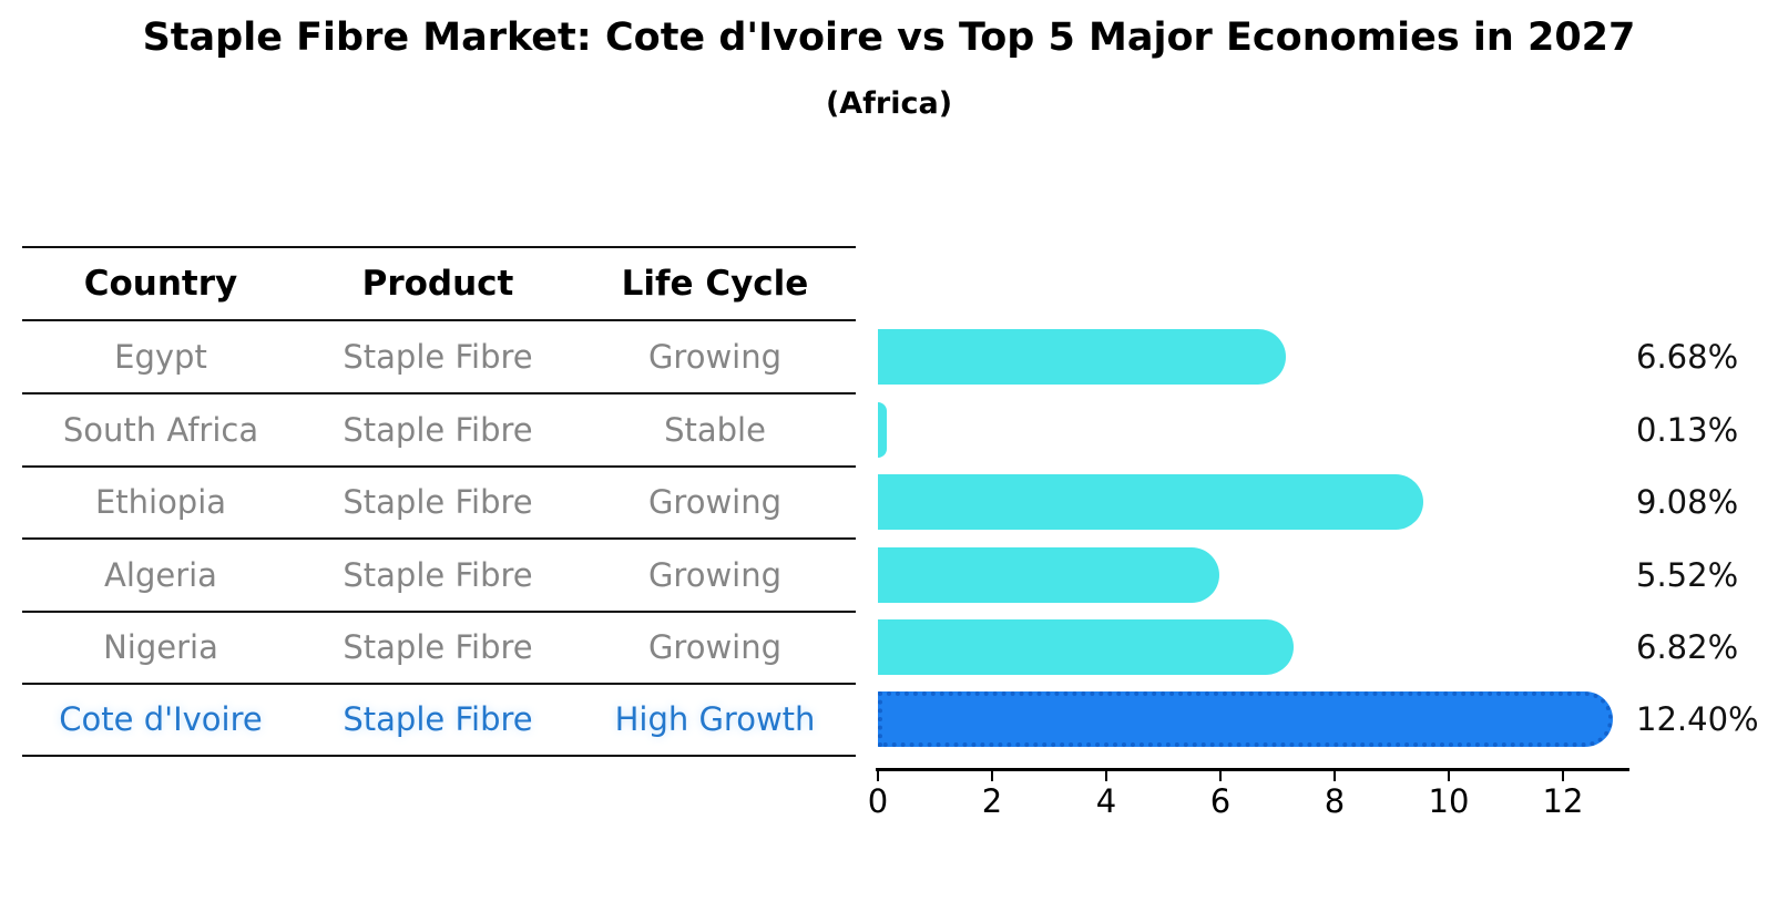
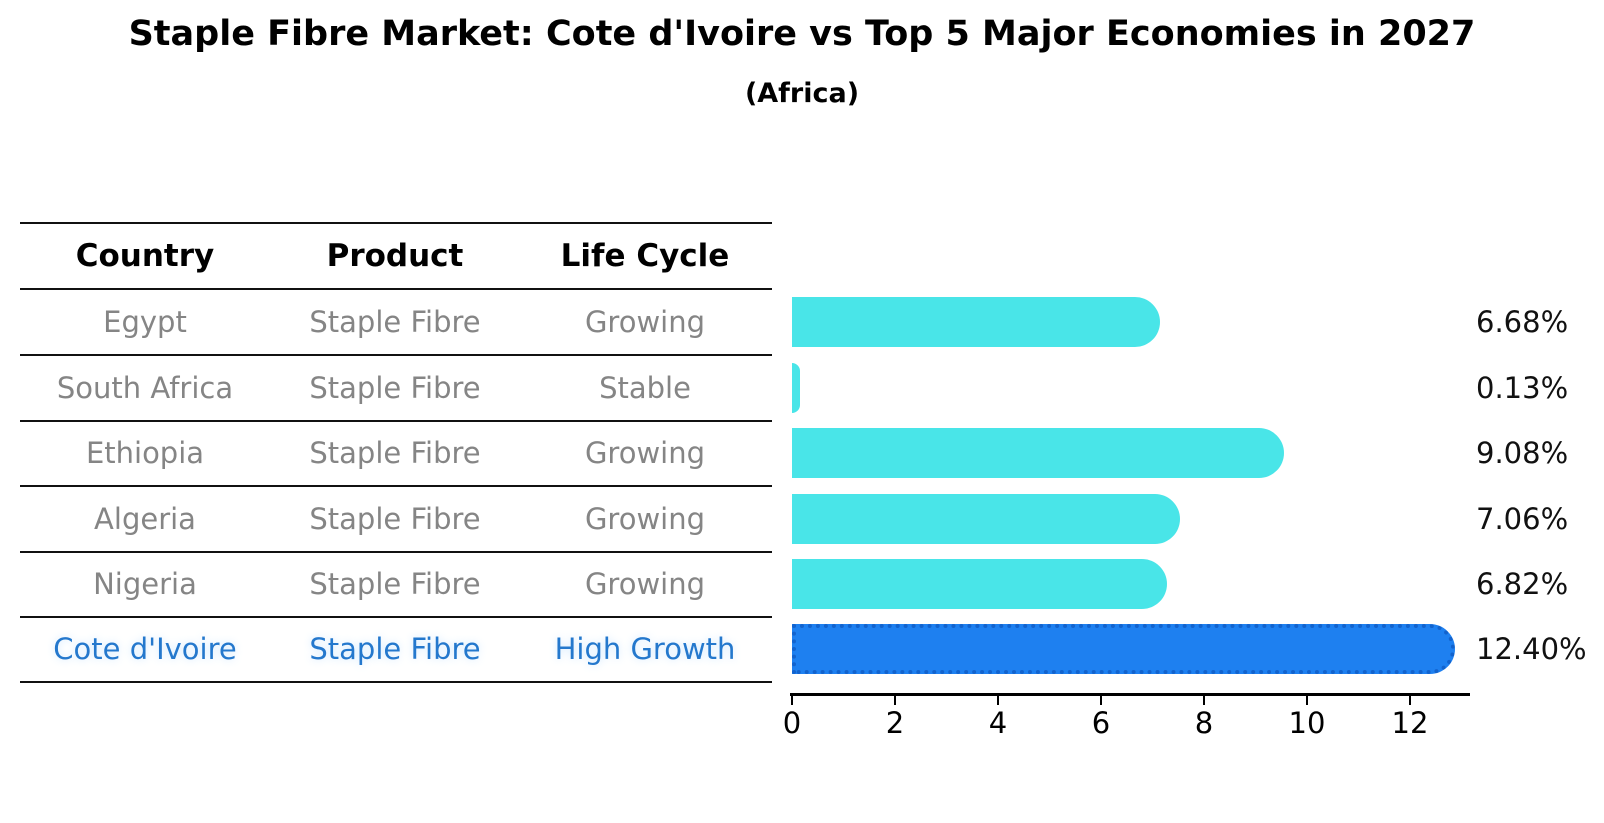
Algeria: 5.52% -> 7.06%
